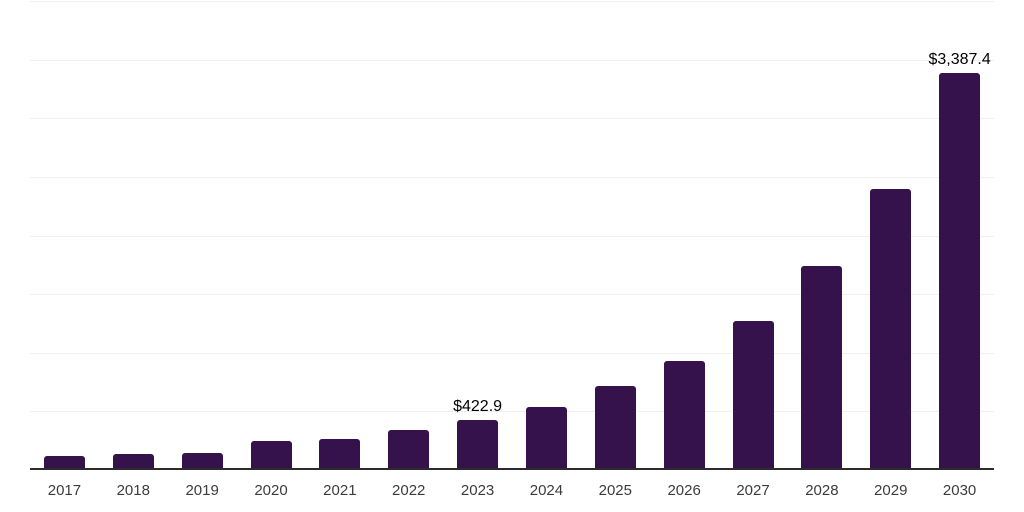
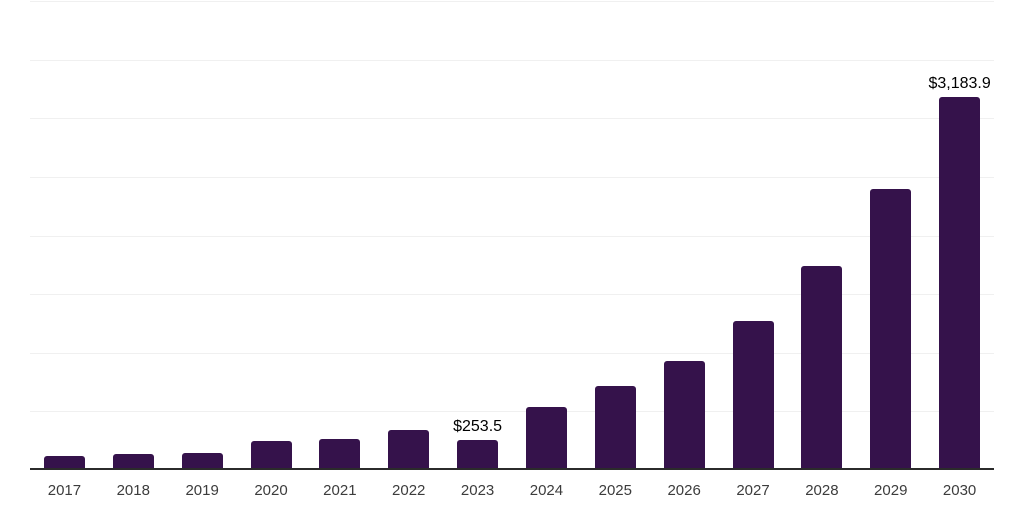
2023: $422.9 -> $253.5
2030: $3,387.4 -> $3,183.9
